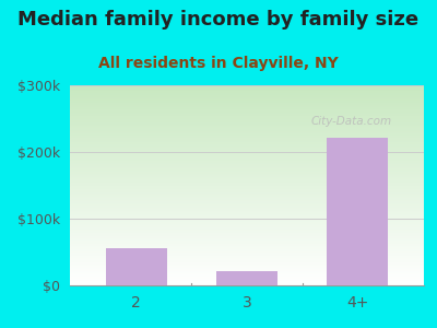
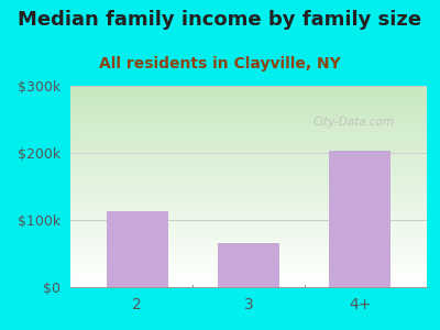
2: $56k -> $112k
3: $22k -> $65k
4+: $222k -> $202k
